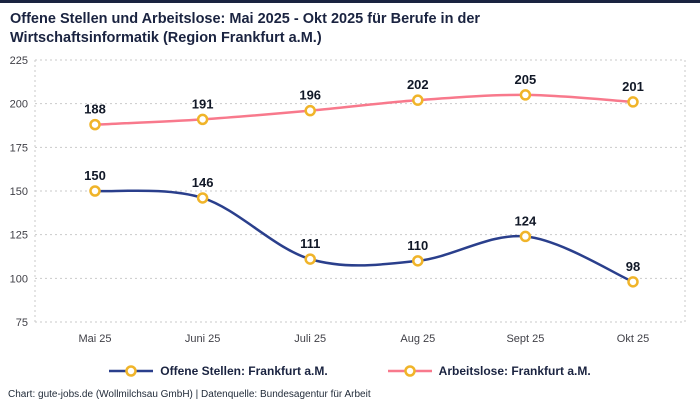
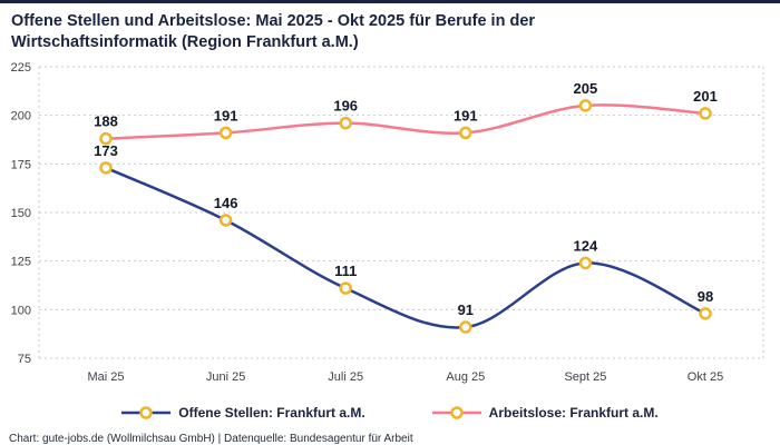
Offene Stellen: Frankfurt a.M./Mai 25: 150 -> 173
Offene Stellen: Frankfurt a.M./Aug 25: 110 -> 91
Arbeitslose: Frankfurt a.M./Aug 25: 202 -> 191
